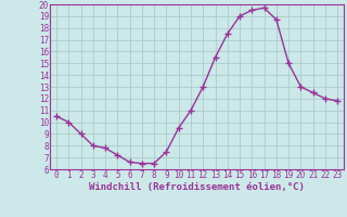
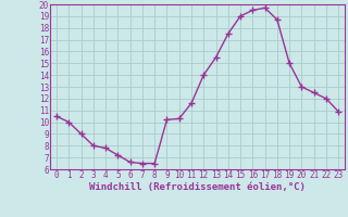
9: 7.5 -> 10.2
10: 9.5 -> 10.3
11: 11.0 -> 11.6
12: 13.0 -> 14.0
23: 11.8 -> 10.9
